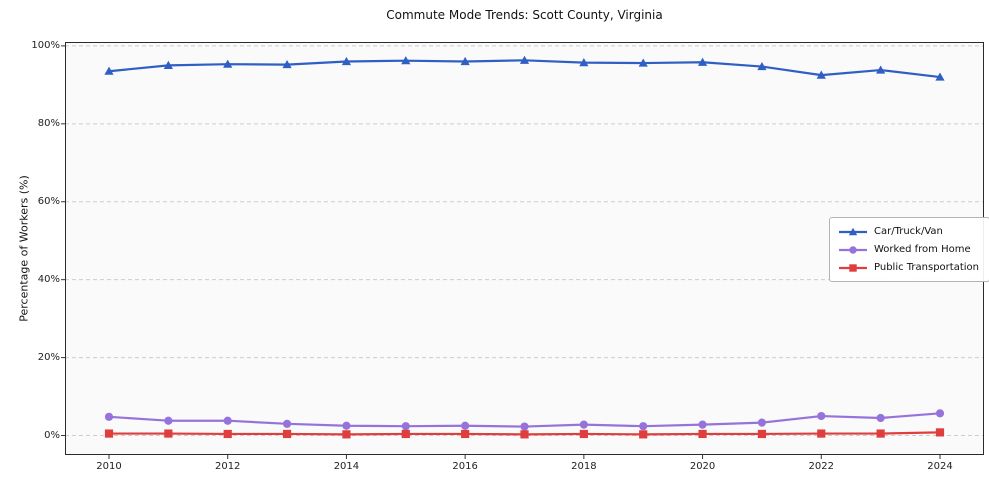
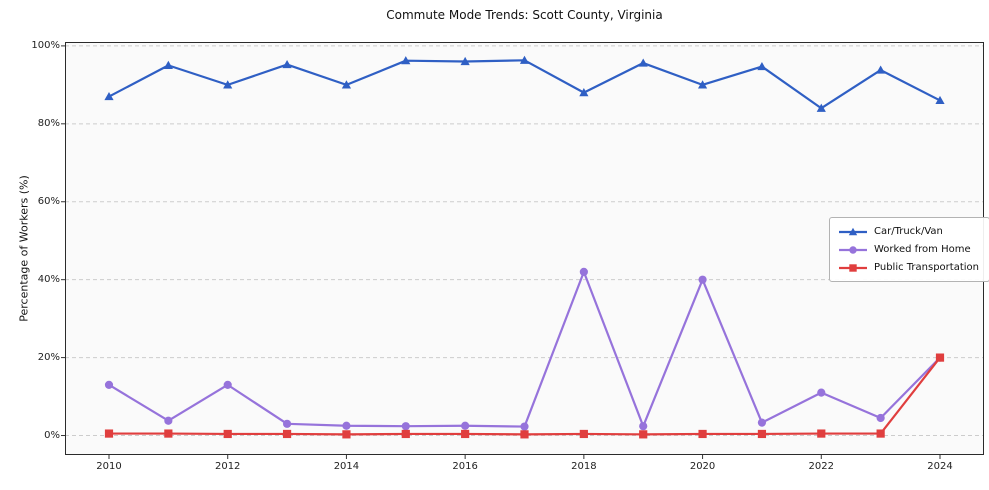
Car/Truck/Van/2010: 94% -> 87%
Worked from Home/2010: 5% -> 13%
Car/Truck/Van/2012: 95% -> 90%
Worked from Home/2012: 4% -> 13%
Car/Truck/Van/2014: 96% -> 90%
Car/Truck/Van/2018: 96% -> 88%
Worked from Home/2018: 3% -> 42%
Car/Truck/Van/2020: 96% -> 90%
Worked from Home/2020: 3% -> 40%
Car/Truck/Van/2022: 92% -> 84%
Worked from Home/2022: 5% -> 11%
Car/Truck/Van/2024: 92% -> 86%
Worked from Home/2024: 6% -> 20%
Public Transportation/2024: 1% -> 20%
